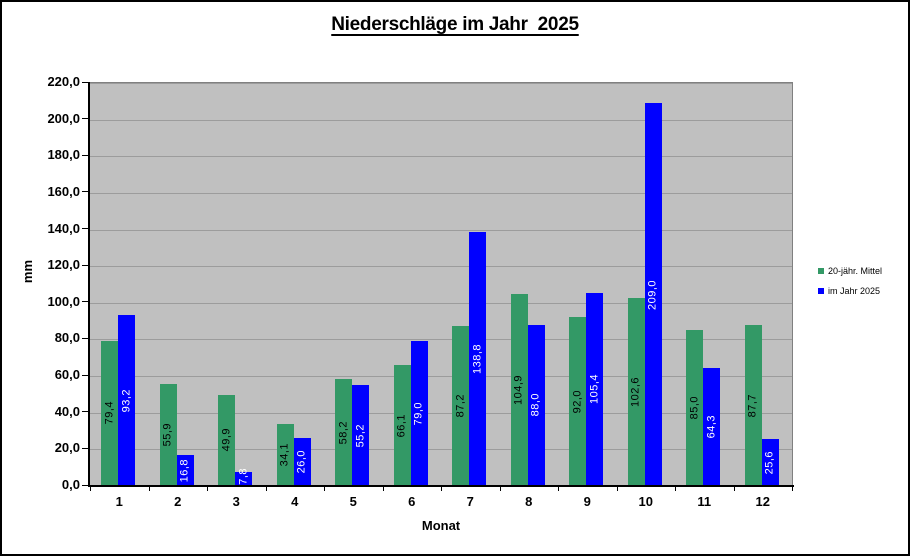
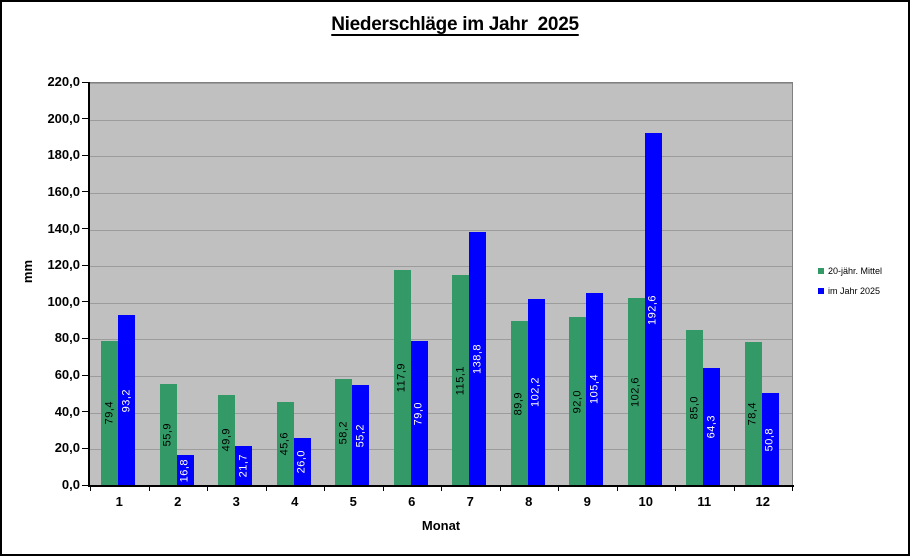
im Jahr 2025/3: 7,8 -> 21,7
20-jähr. Mittel/4: 34,1 -> 45,6
20-jähr. Mittel/6: 66,1 -> 117,9
20-jähr. Mittel/7: 87,2 -> 115,1
20-jähr. Mittel/8: 104,9 -> 89,9
im Jahr 2025/8: 88,0 -> 102,2
im Jahr 2025/10: 209,0 -> 192,6
20-jähr. Mittel/12: 87,7 -> 78,4
im Jahr 2025/12: 25,6 -> 50,8
